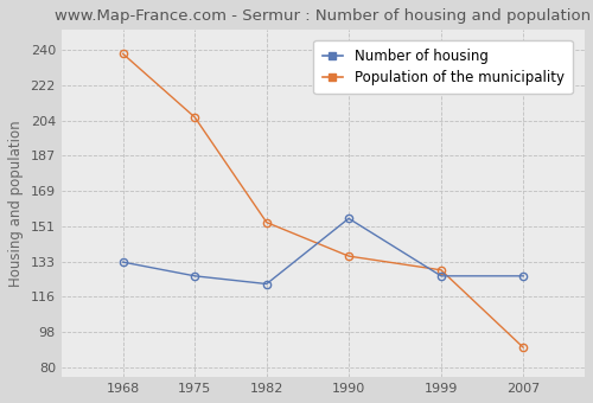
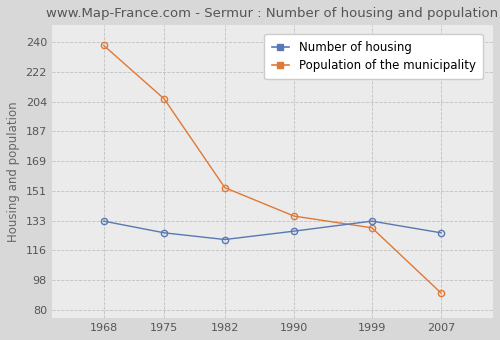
Number of housing/1990: 155 -> 127
Number of housing/1999: 126 -> 133
